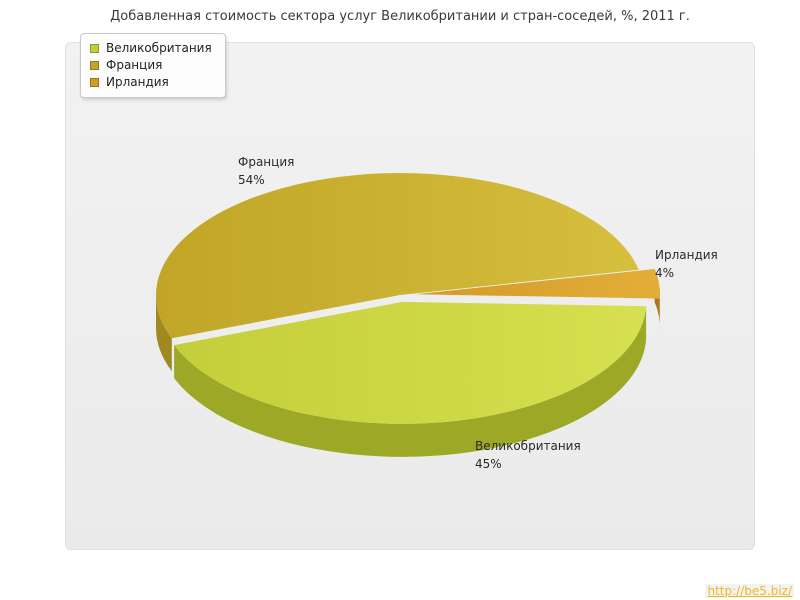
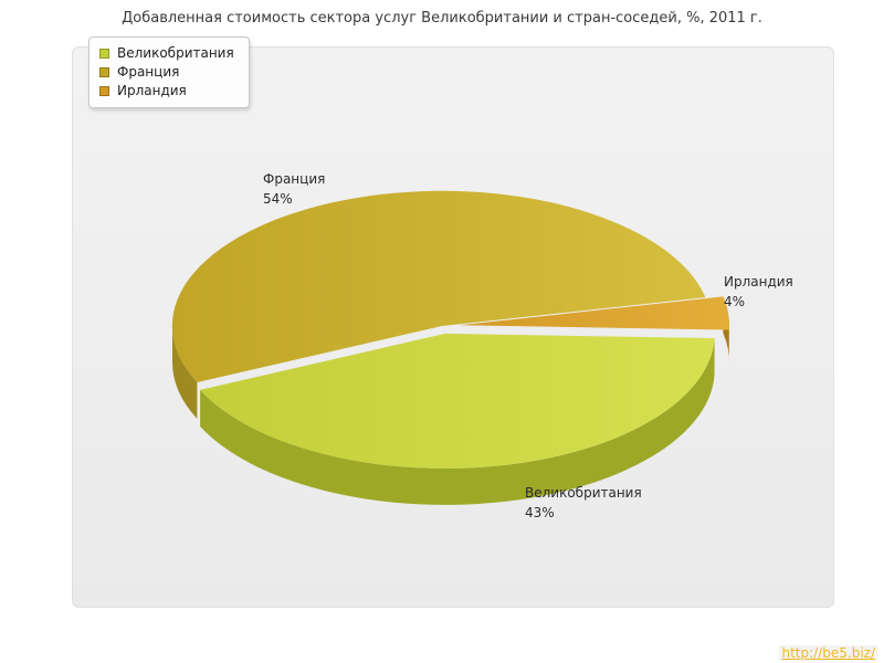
Великобритания: 45% -> 43%
